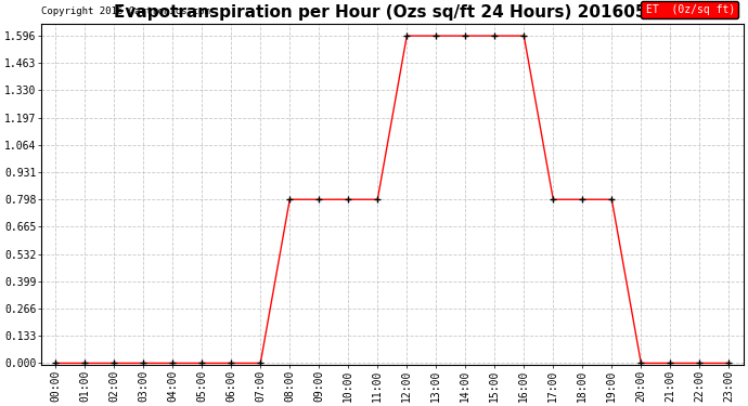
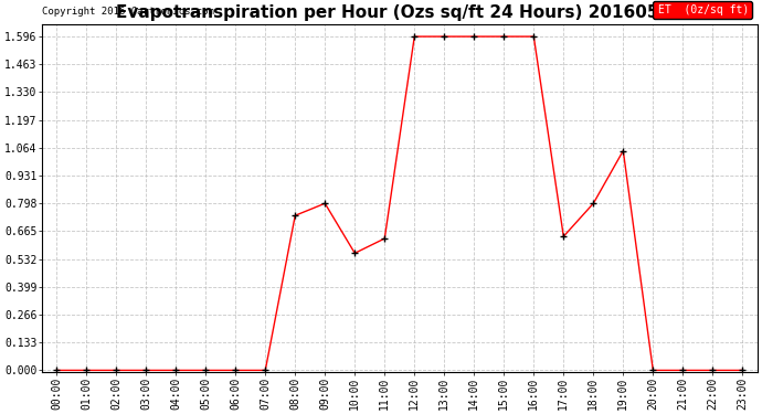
08:00: 0.80 -> 0.74
10:00: 0.80 -> 0.56
11:00: 0.80 -> 0.63
17:00: 0.80 -> 0.64
19:00: 0.80 -> 1.05
